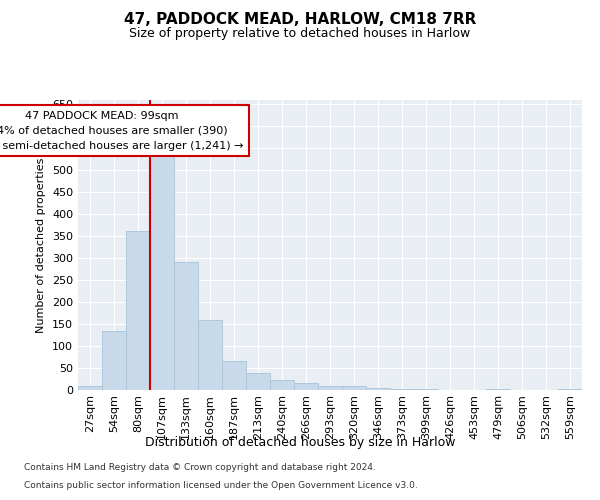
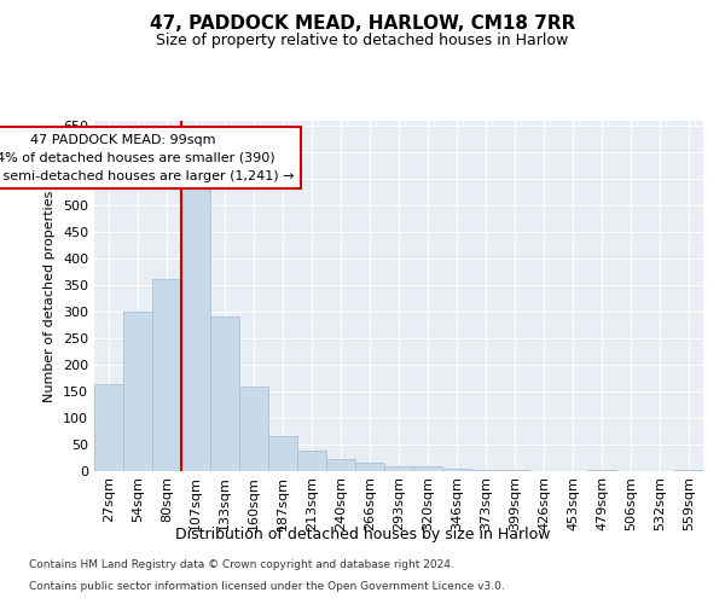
27sqm: 10 -> 165
54sqm: 135 -> 300
